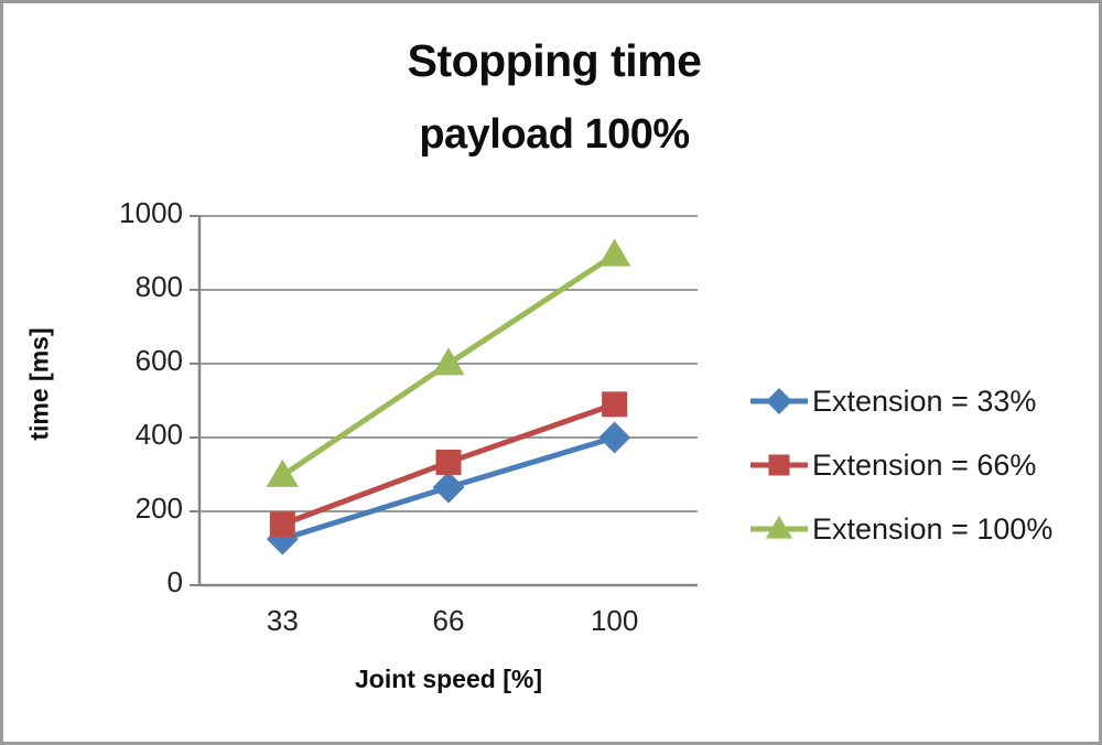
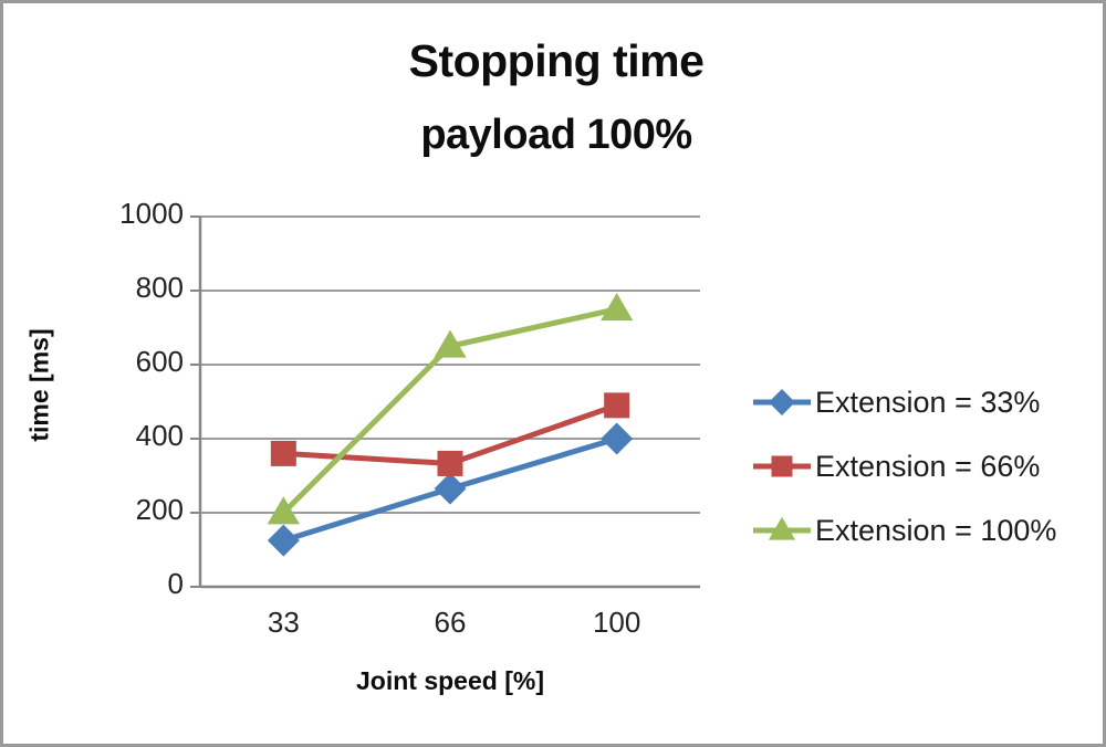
Extension = 66%/33: 160 -> 360
Extension = 100%/33: 300 -> 200
Extension = 100%/66: 600 -> 650
Extension = 100%/100: 900 -> 750
